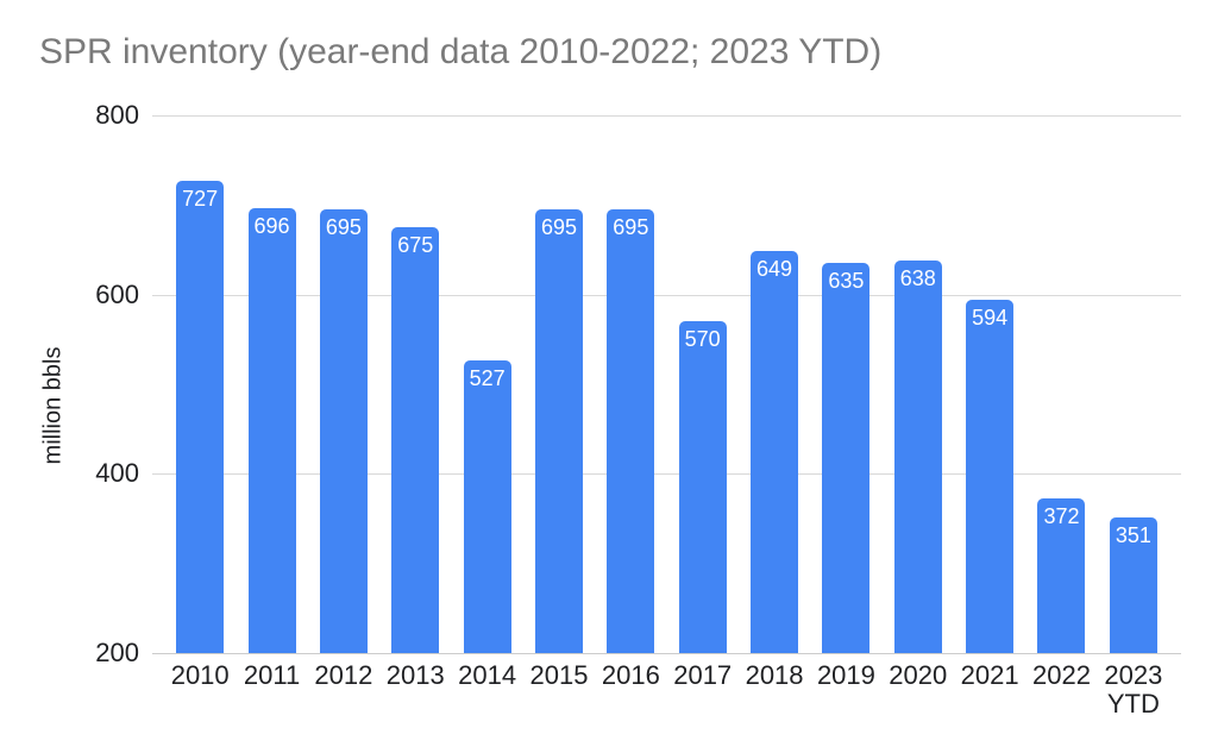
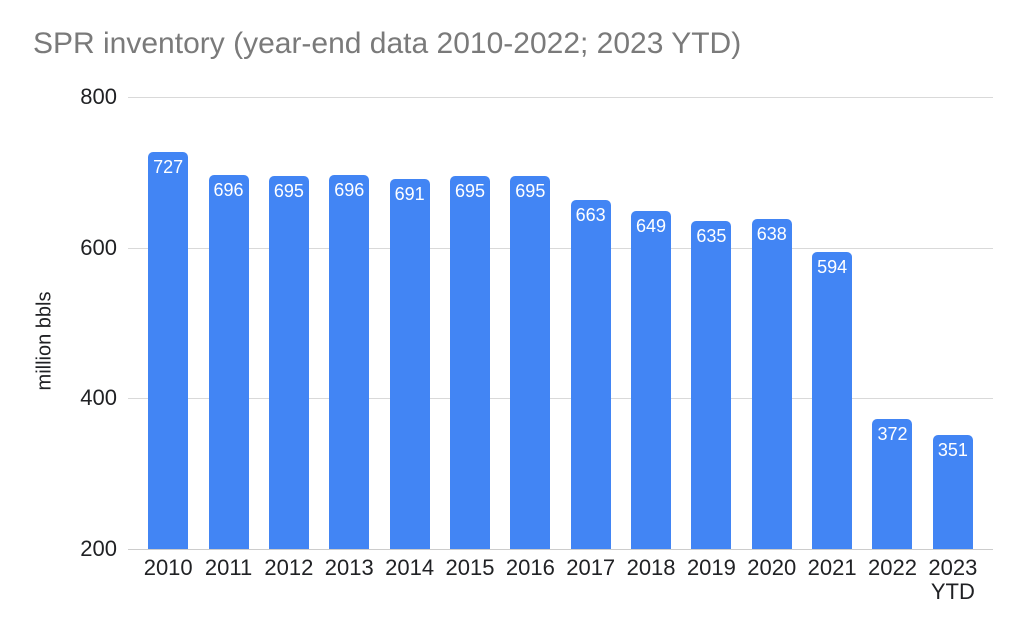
2013: 675 -> 696
2014: 527 -> 691
2017: 570 -> 663
